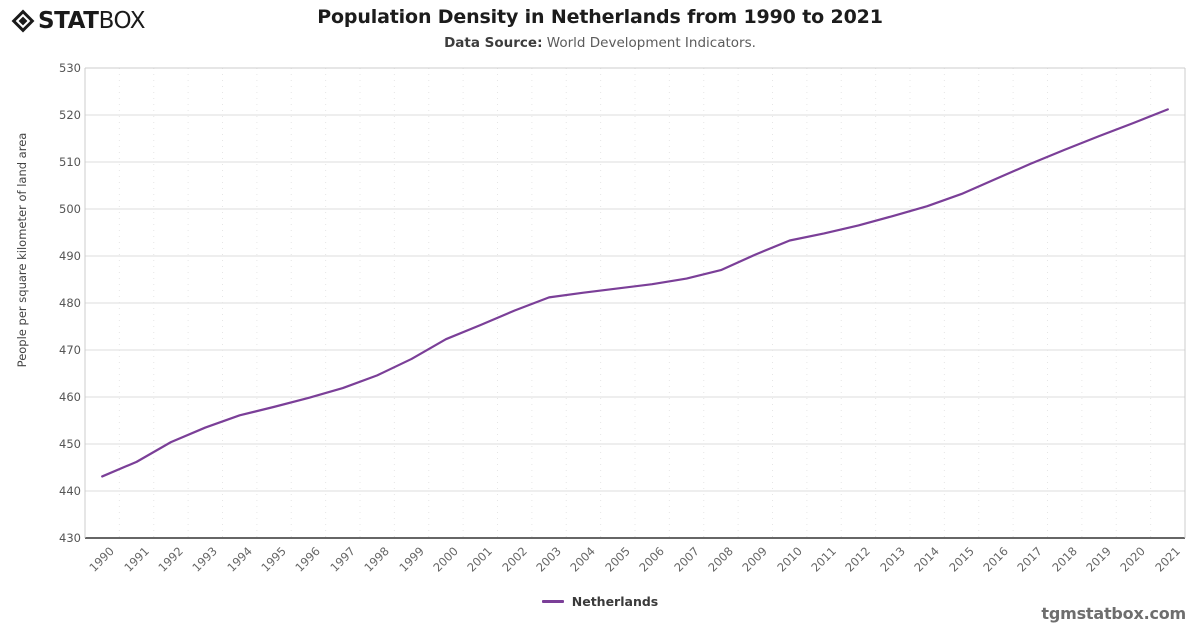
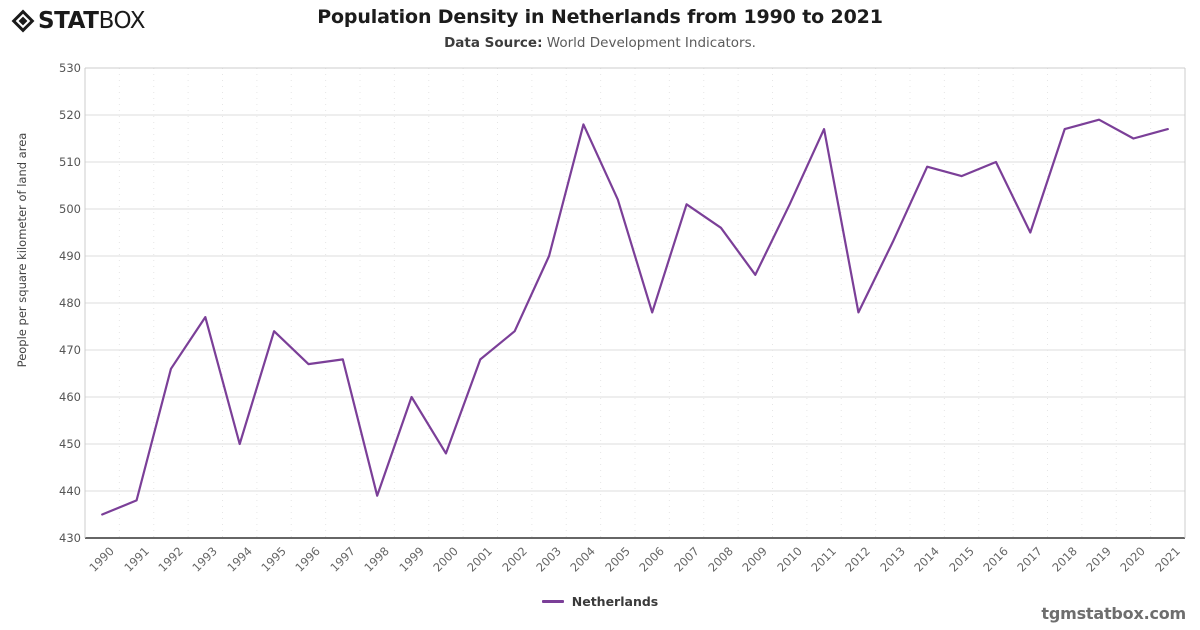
1990: 443 -> 435
1991: 446 -> 438
1992: 450 -> 466
1993: 454 -> 477
1994: 456 -> 450
1995: 458 -> 474
1996: 460 -> 467
1997: 462 -> 468
1998: 465 -> 439
1999: 468 -> 460
2000: 472 -> 448
2001: 475 -> 468
2002: 478 -> 474
2003: 481 -> 490
2004: 482 -> 518
2005: 483 -> 502
2006: 484 -> 478
2007: 485 -> 501
2008: 487 -> 496
2009: 490 -> 486
2010: 493 -> 501
2011: 495 -> 517
2012: 496 -> 478
2013: 498 -> 493
2014: 501 -> 509
2015: 503 -> 507
2016: 506 -> 510
2017: 510 -> 495
2018: 513 -> 517
2019: 516 -> 519
2020: 518 -> 515
2021: 521 -> 517
